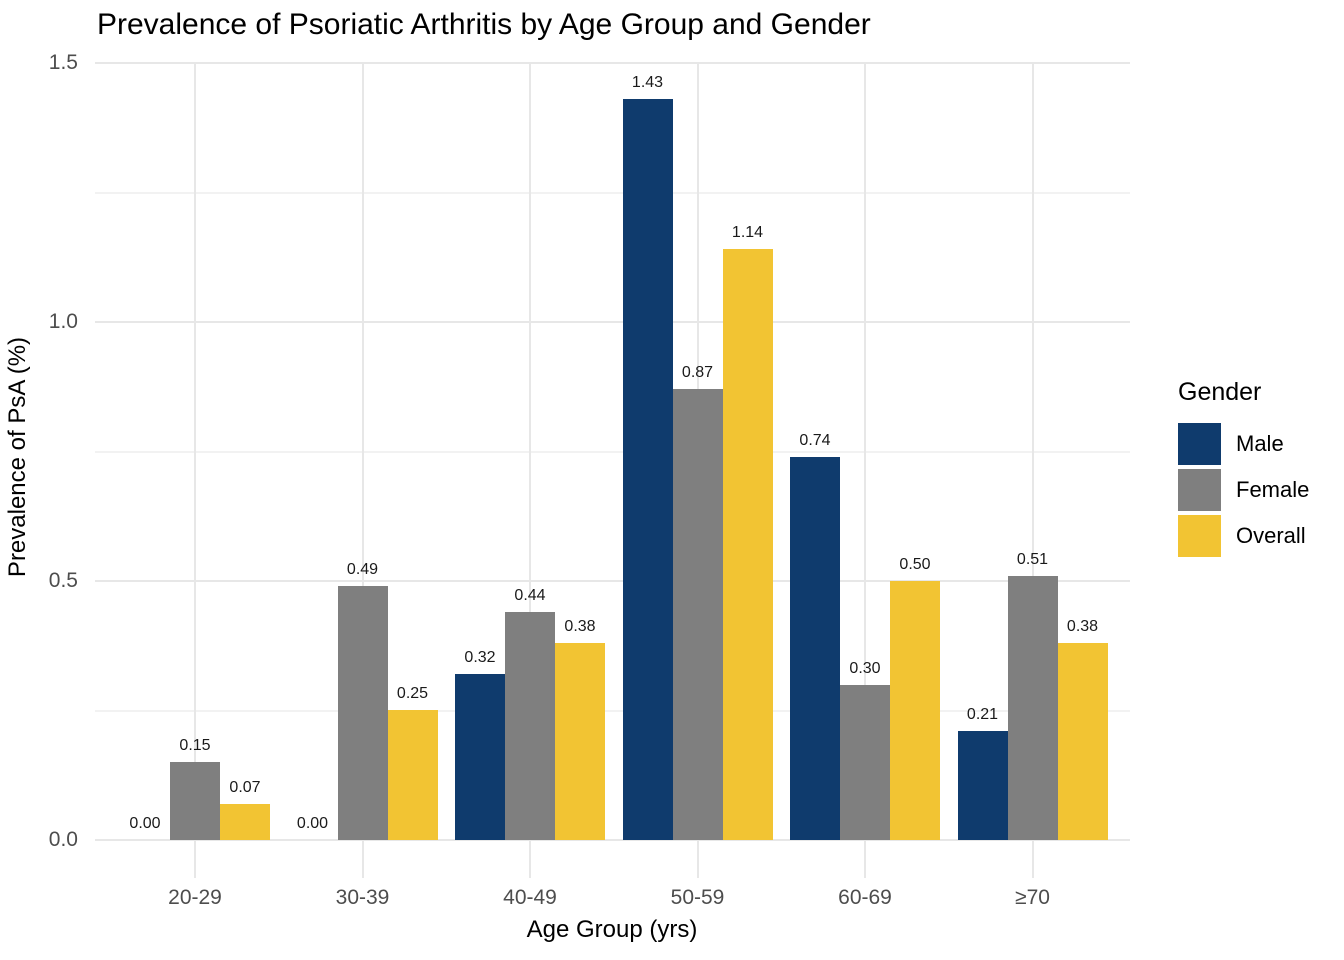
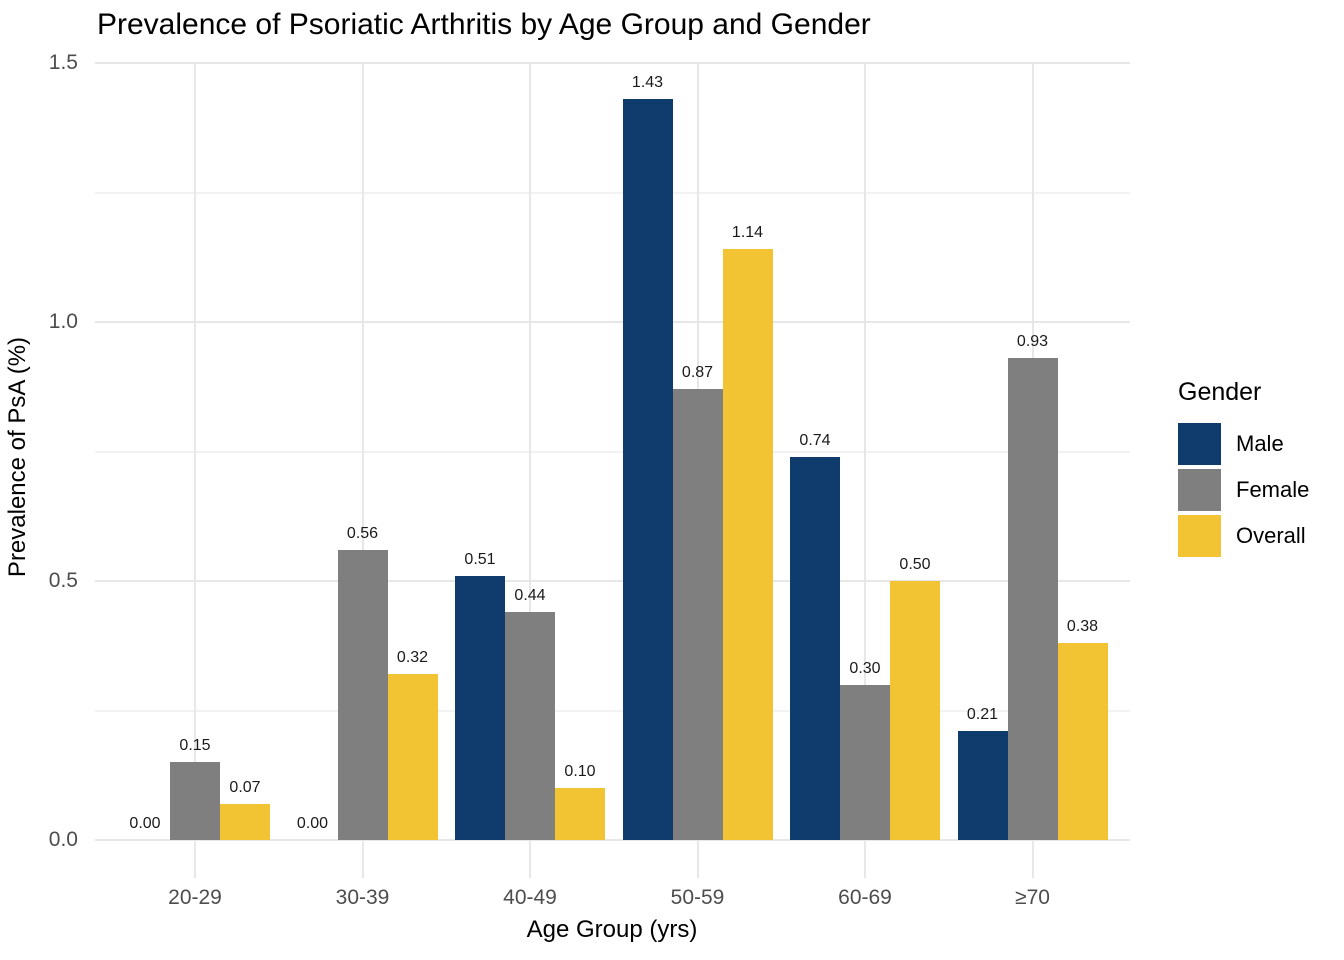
Female/30-39: 0.49 -> 0.56
Overall/30-39: 0.25 -> 0.32
Male/40-49: 0.32 -> 0.51
Overall/40-49: 0.38 -> 0.10
Female/≥70: 0.51 -> 0.93
